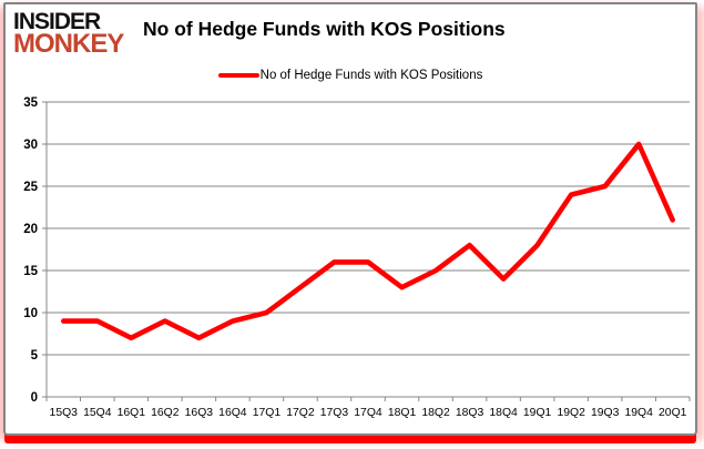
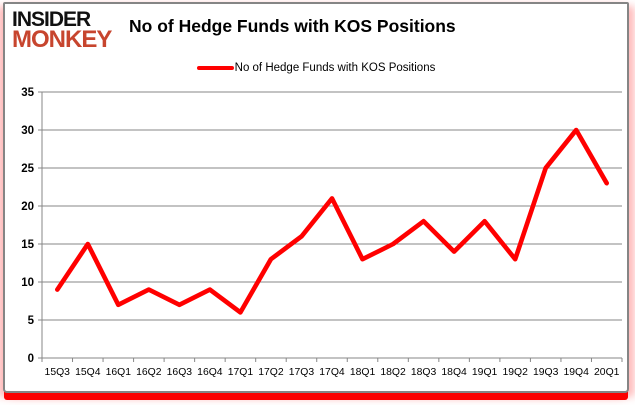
15Q4: 9 -> 15
17Q1: 10 -> 6
17Q4: 16 -> 21
19Q2: 24 -> 13
20Q1: 21 -> 23
